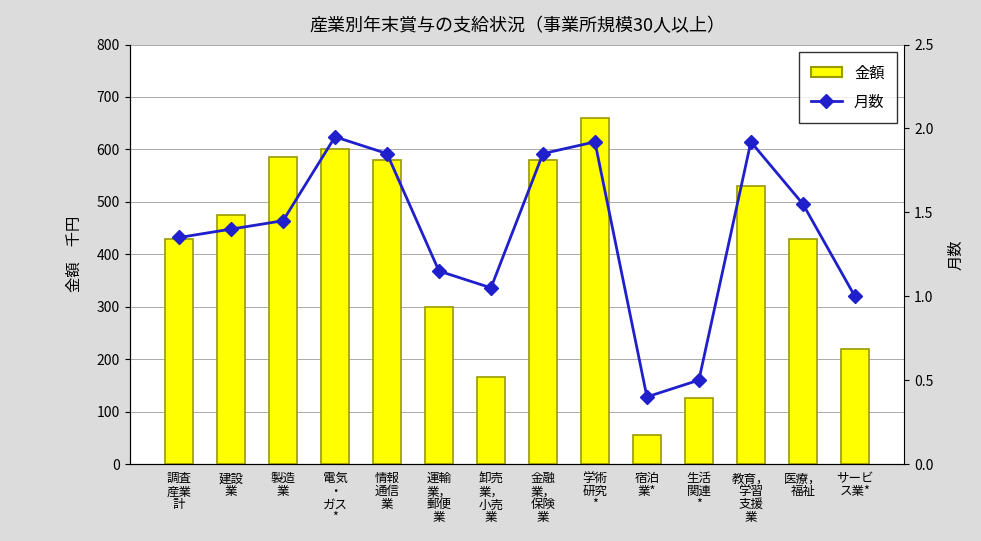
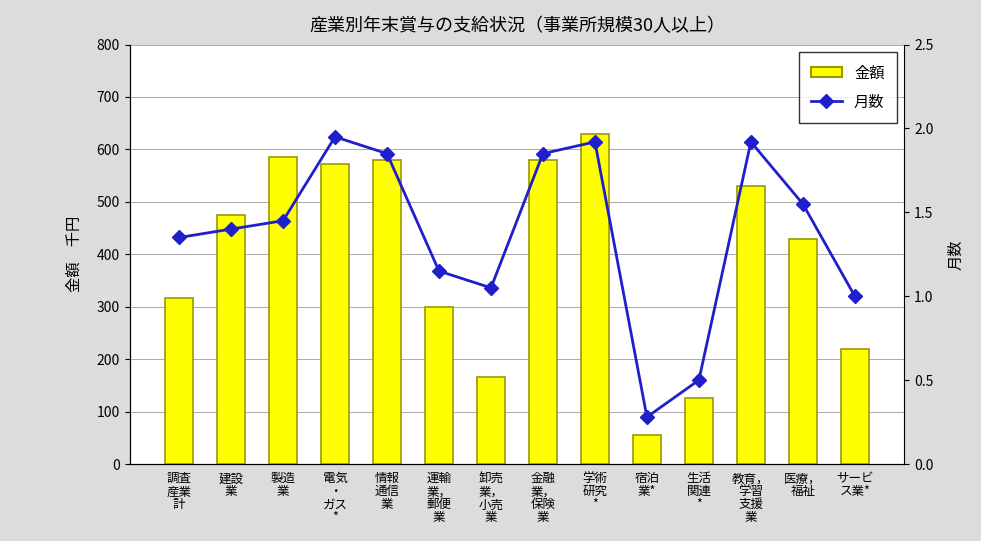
金額/調査 産業 計: 430 -> 316
金額/電気 ・ ガス *: 600 -> 572
金額/学術 研究 *: 660 -> 630
月数/宿泊 業*: 0.40 -> 0.28
